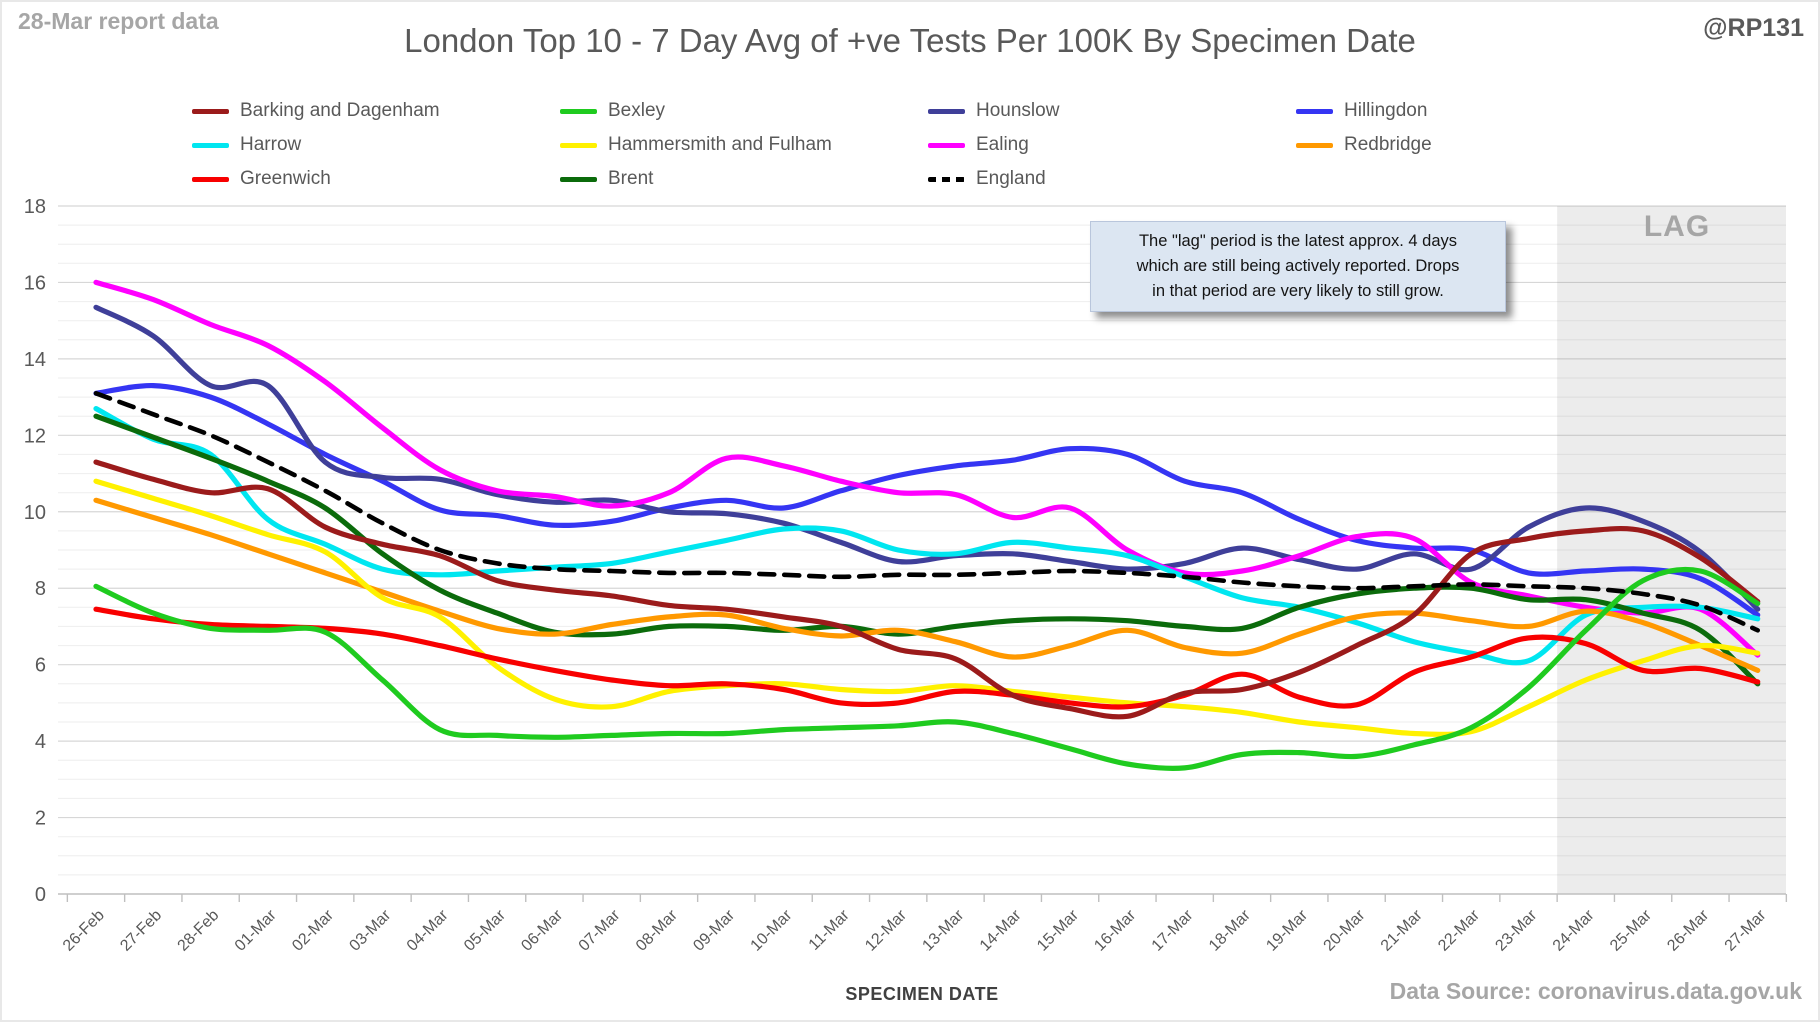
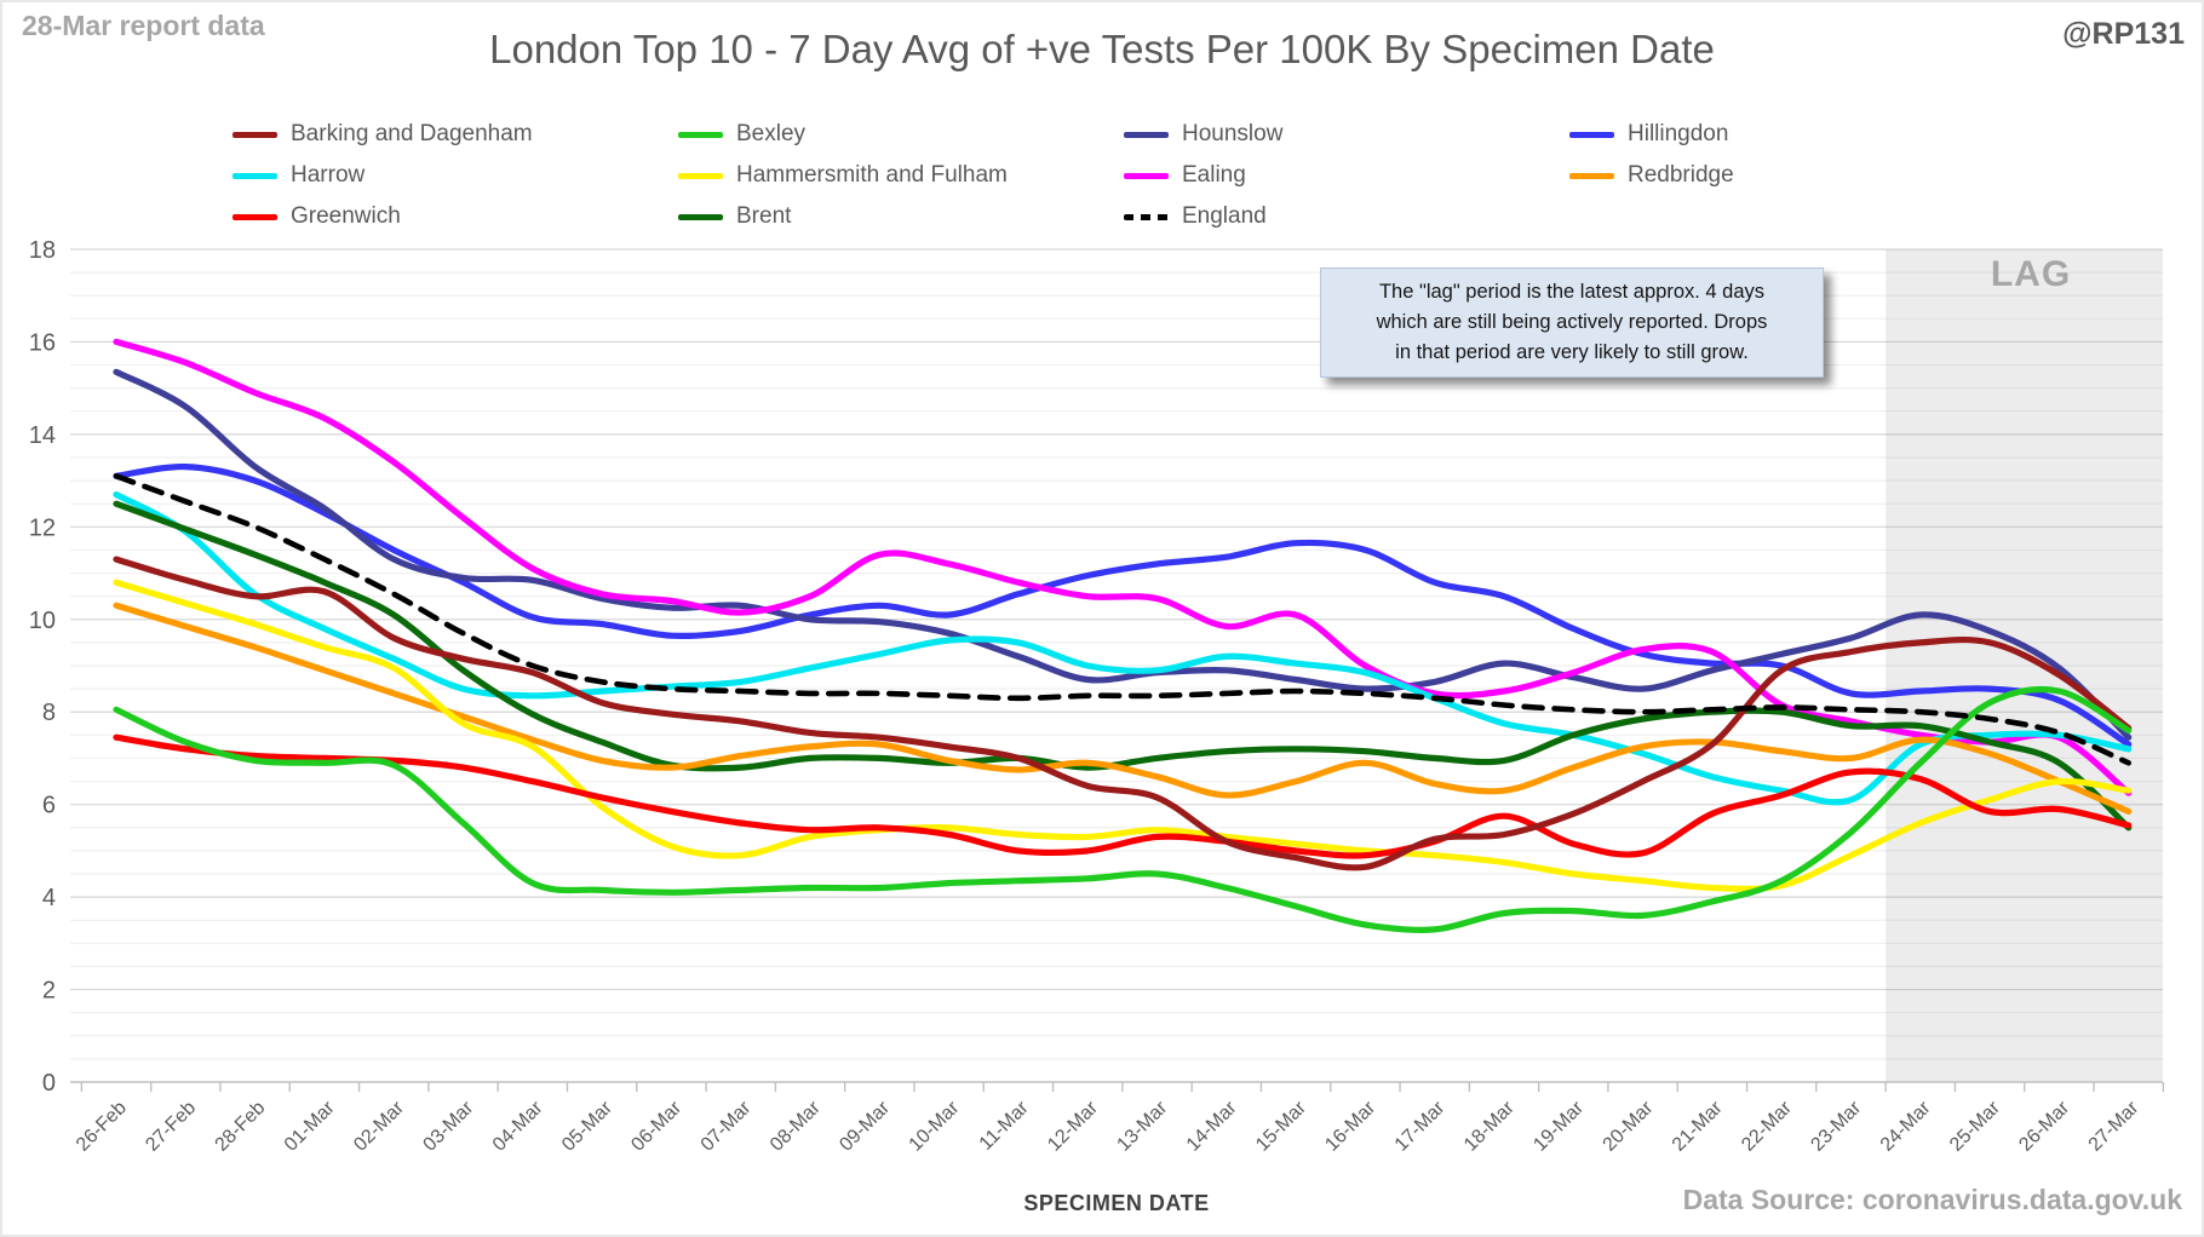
Harrow/28-Feb: 11.5 -> 10.6
Hounslow/01-Mar: 13.3 -> 12.4
Hounslow/22-Mar: 8.5 -> 9.2
